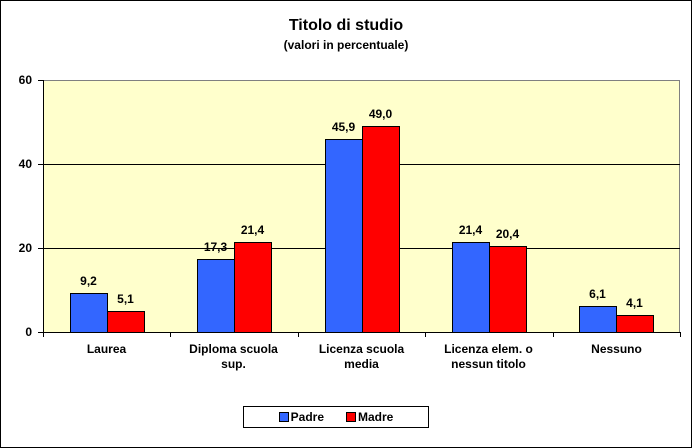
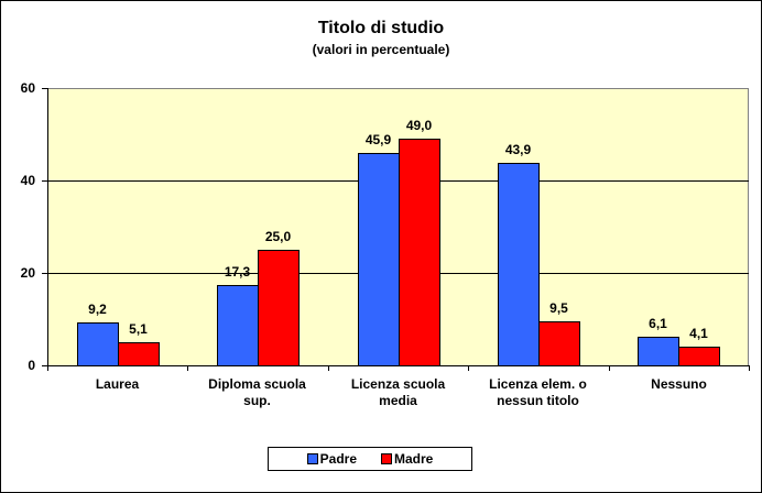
Madre/Diploma scuola sup.: 21,4 -> 25,0
Padre/Licenza elem. o nessun titolo: 21,4 -> 43,9
Madre/Licenza elem. o nessun titolo: 20,4 -> 9,5
